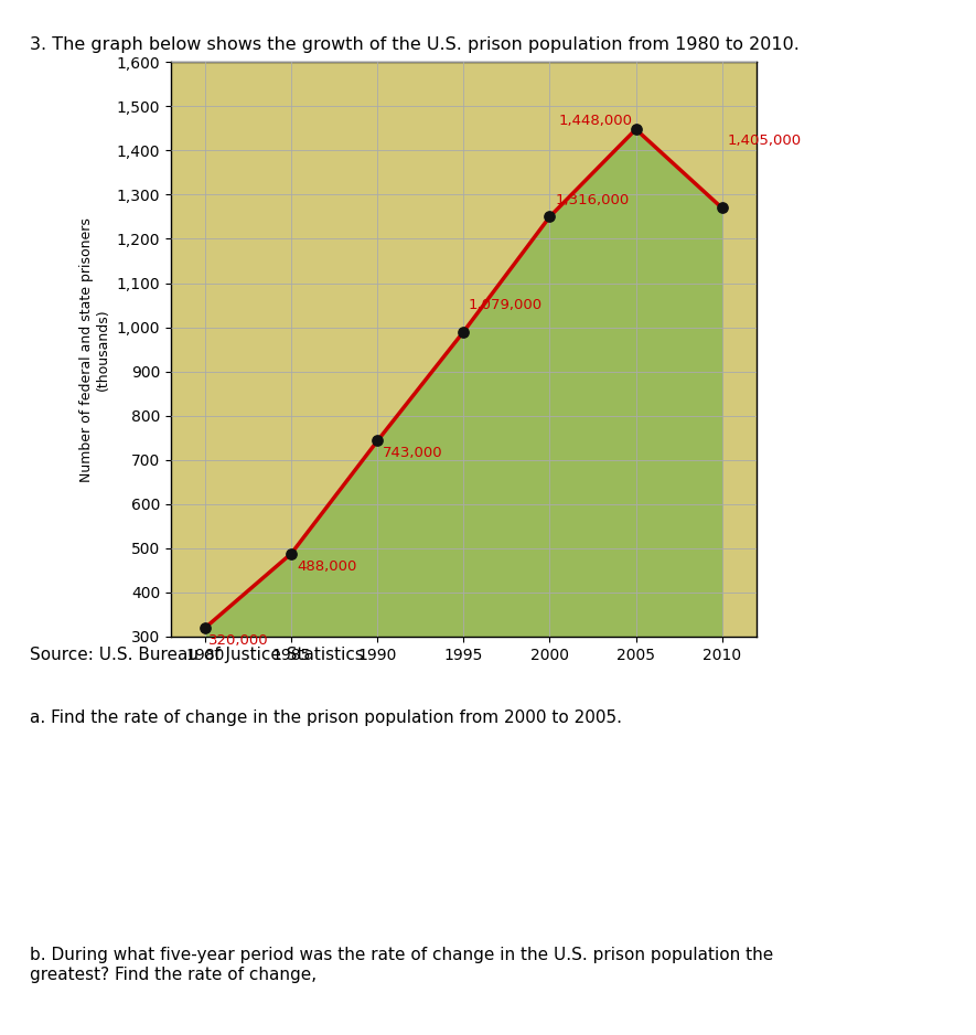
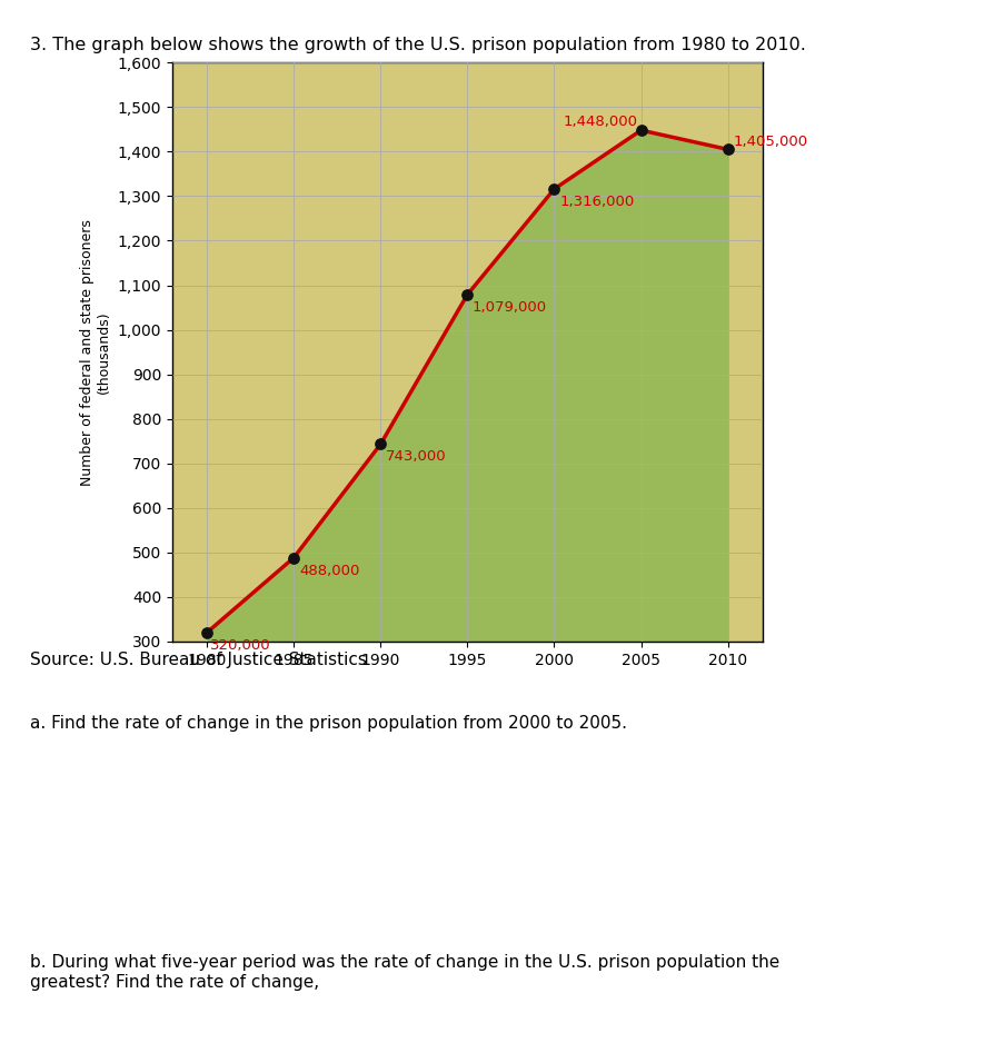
1995: 990 -> 1,079
2000: 1,250 -> 1,316
2010: 1,270 -> 1,405
